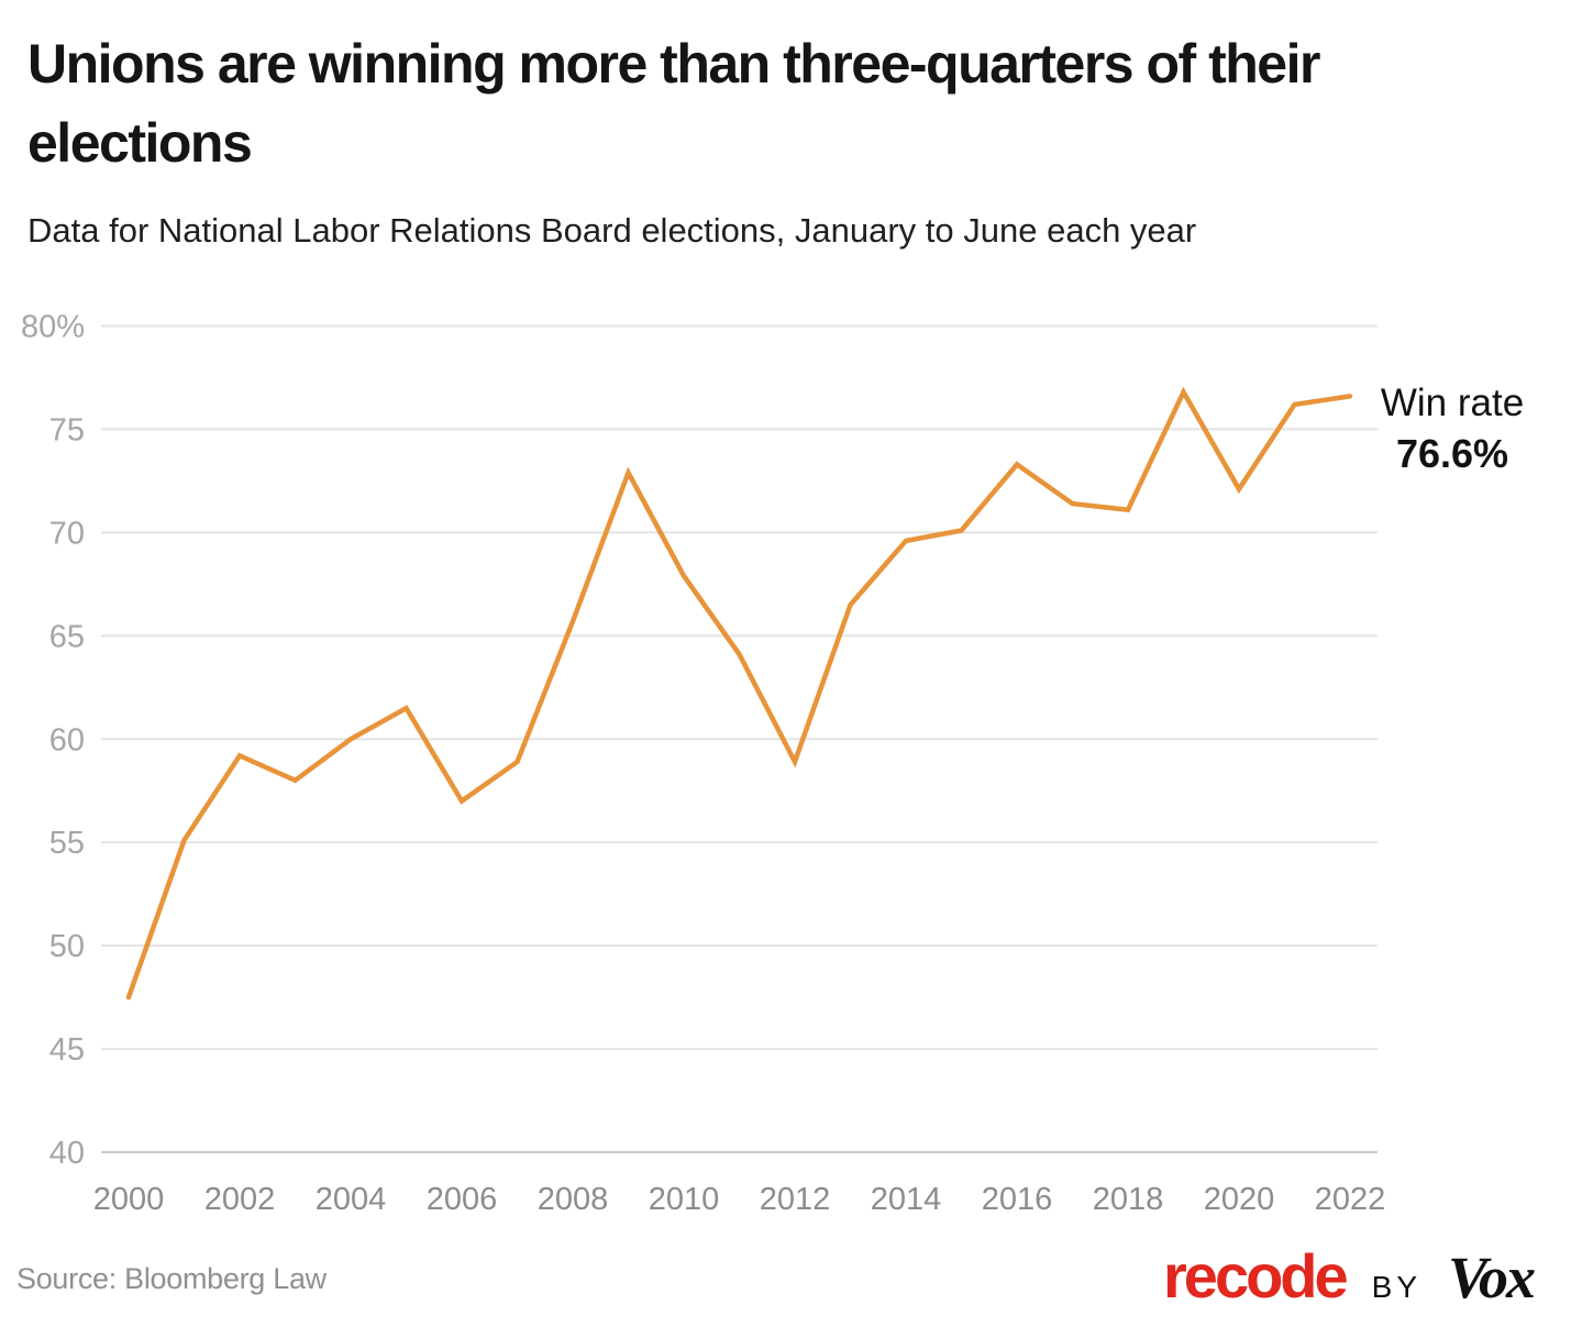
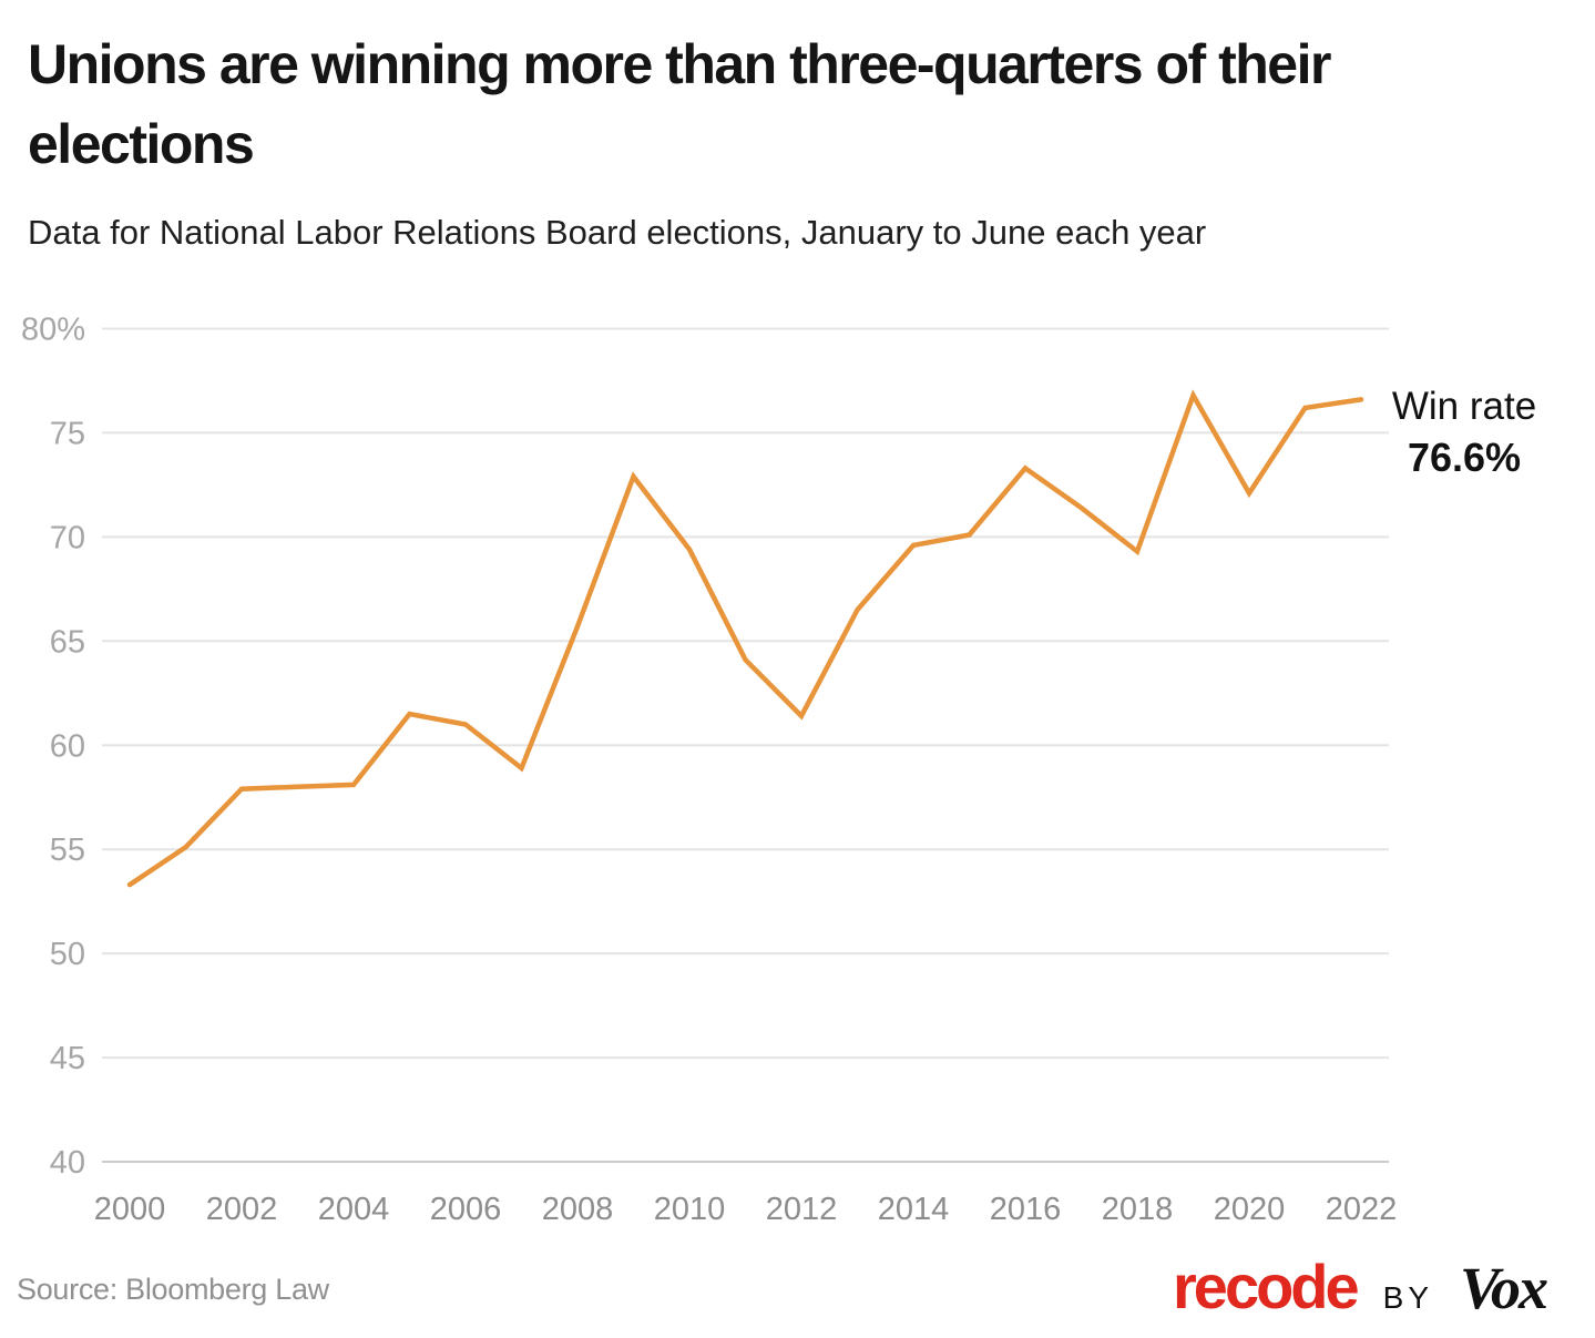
2000: 47.5% -> 53.3%
2002: 59.2% -> 57.9%
2004: 60.0% -> 58.1%
2006: 57.0% -> 61.0%
2010: 67.9% -> 69.4%
2012: 58.9% -> 61.4%
2018: 71.1% -> 69.3%
